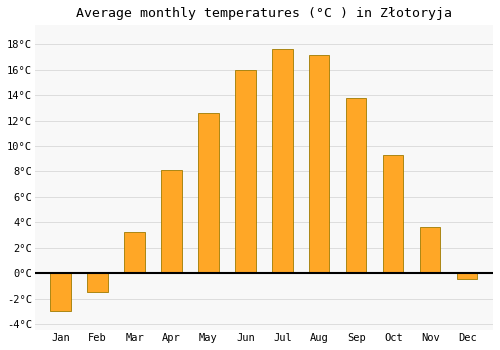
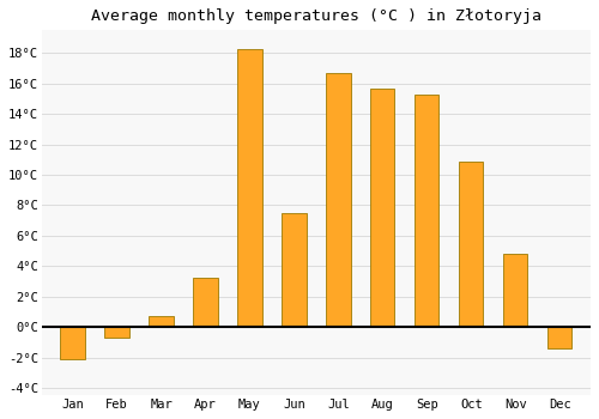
Jan: -3.0°C -> -2.1°C
Feb: -1.5°C -> -0.7°C
Mar: 3.2°C -> 0.7°C
Apr: 8.1°C -> 3.2°C
May: 12.6°C -> 18.3°C
Jun: 16.0°C -> 7.5°C
Jul: 17.6°C -> 16.7°C
Aug: 17.2°C -> 15.7°C
Sep: 13.8°C -> 15.3°C
Oct: 9.3°C -> 10.9°C
Nov: 3.6°C -> 4.8°C
Dec: -0.5°C -> -1.4°C
